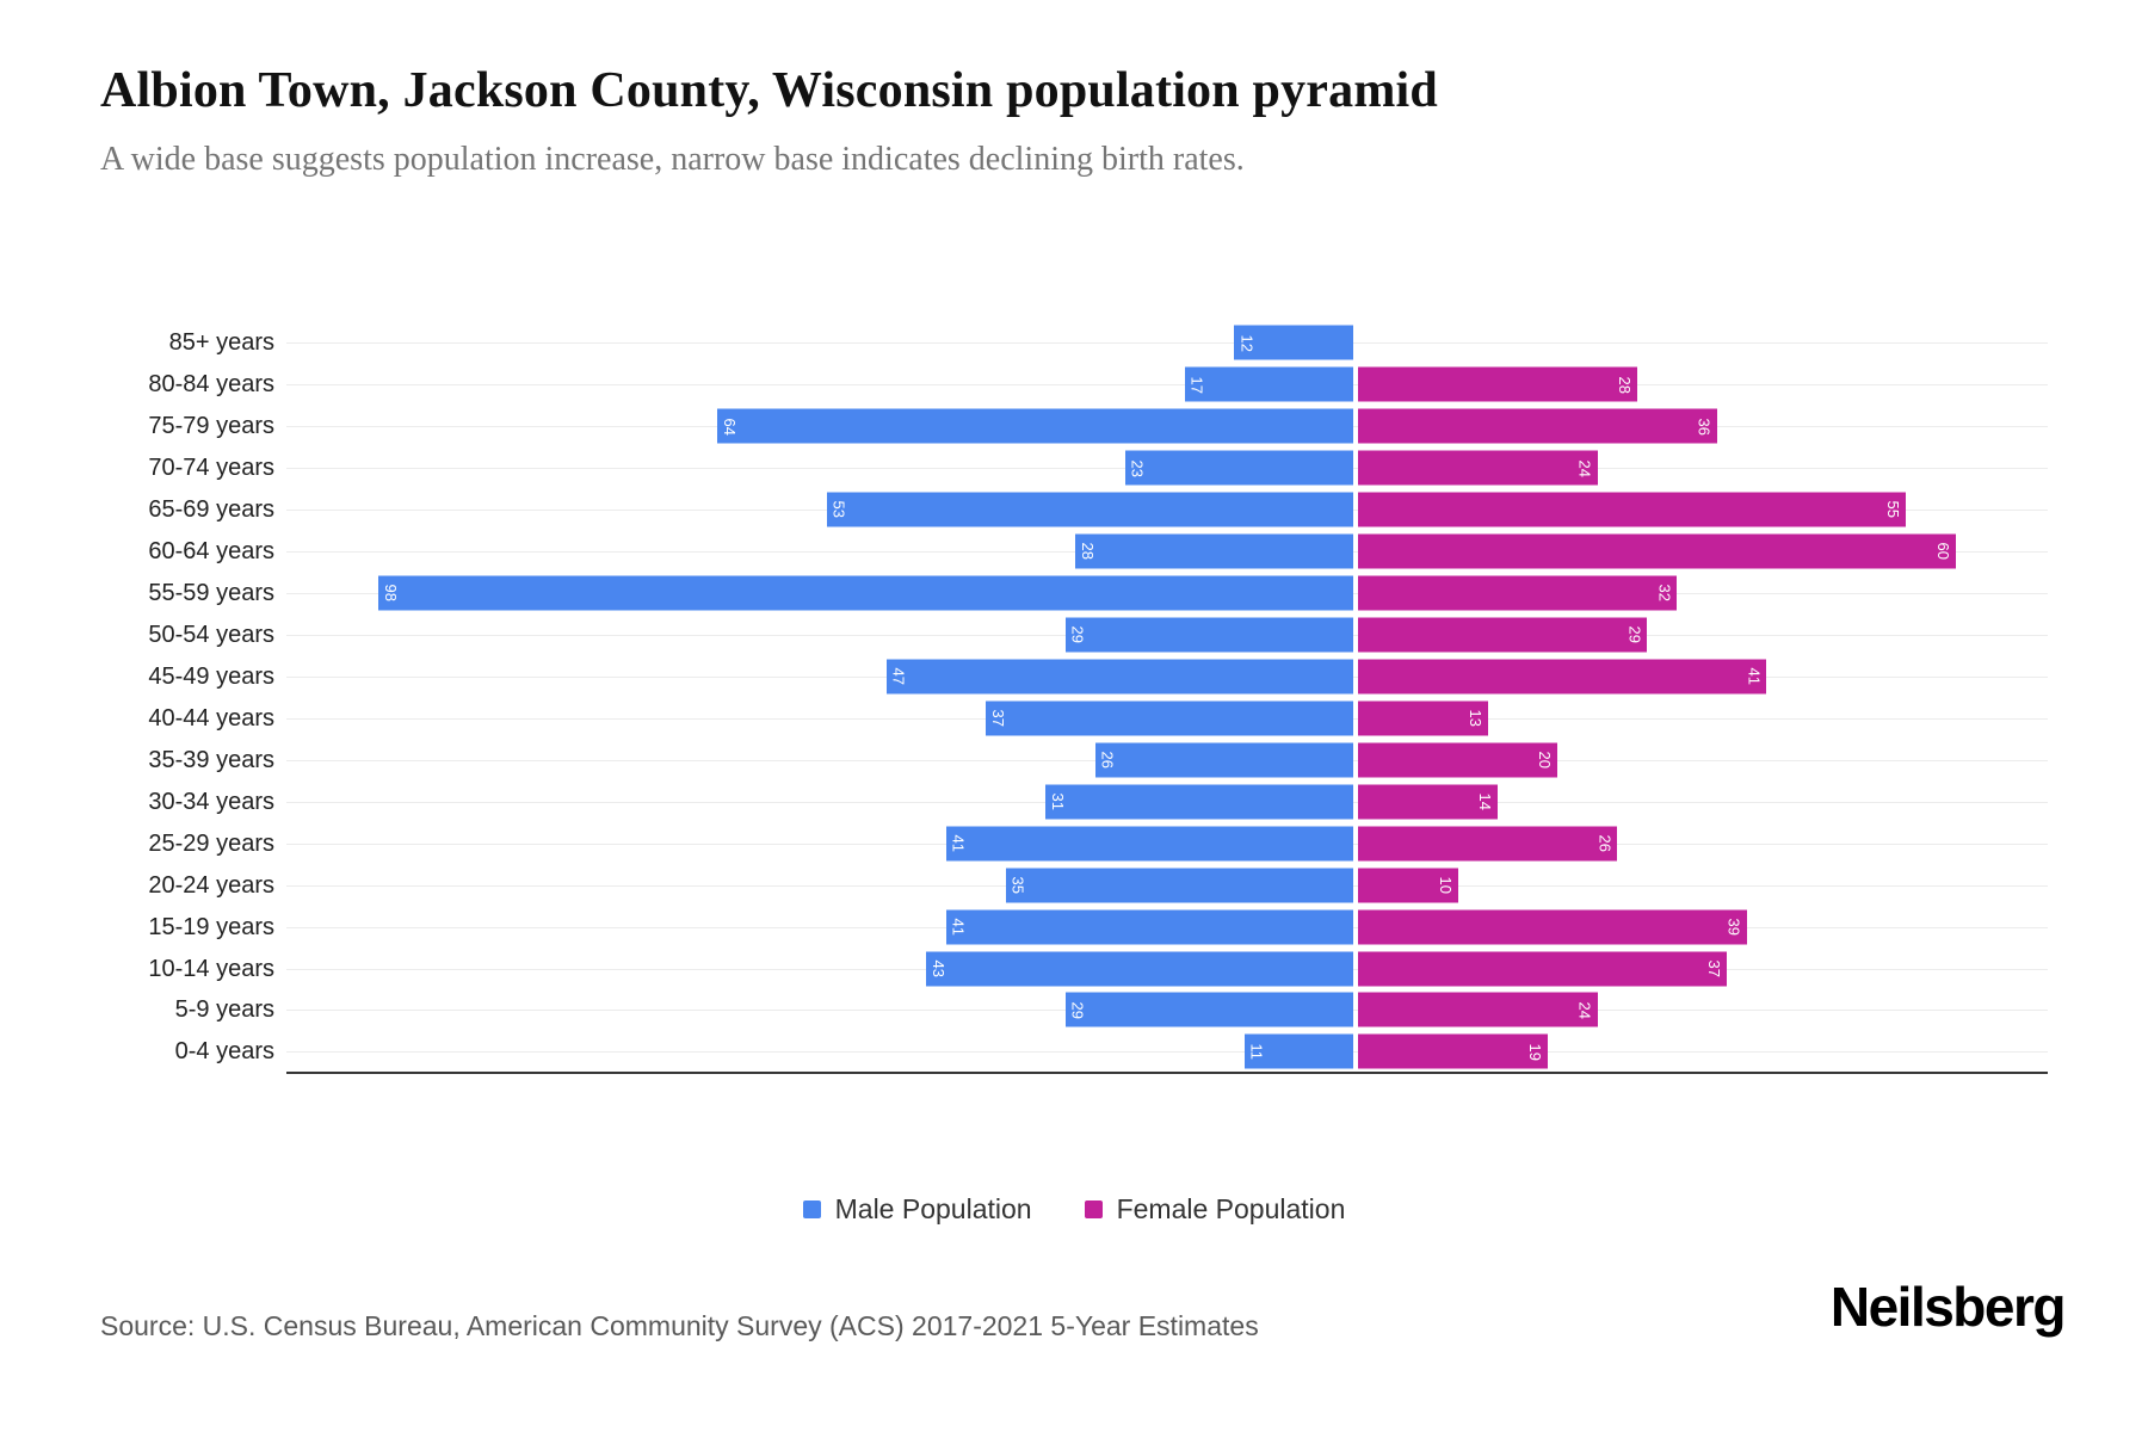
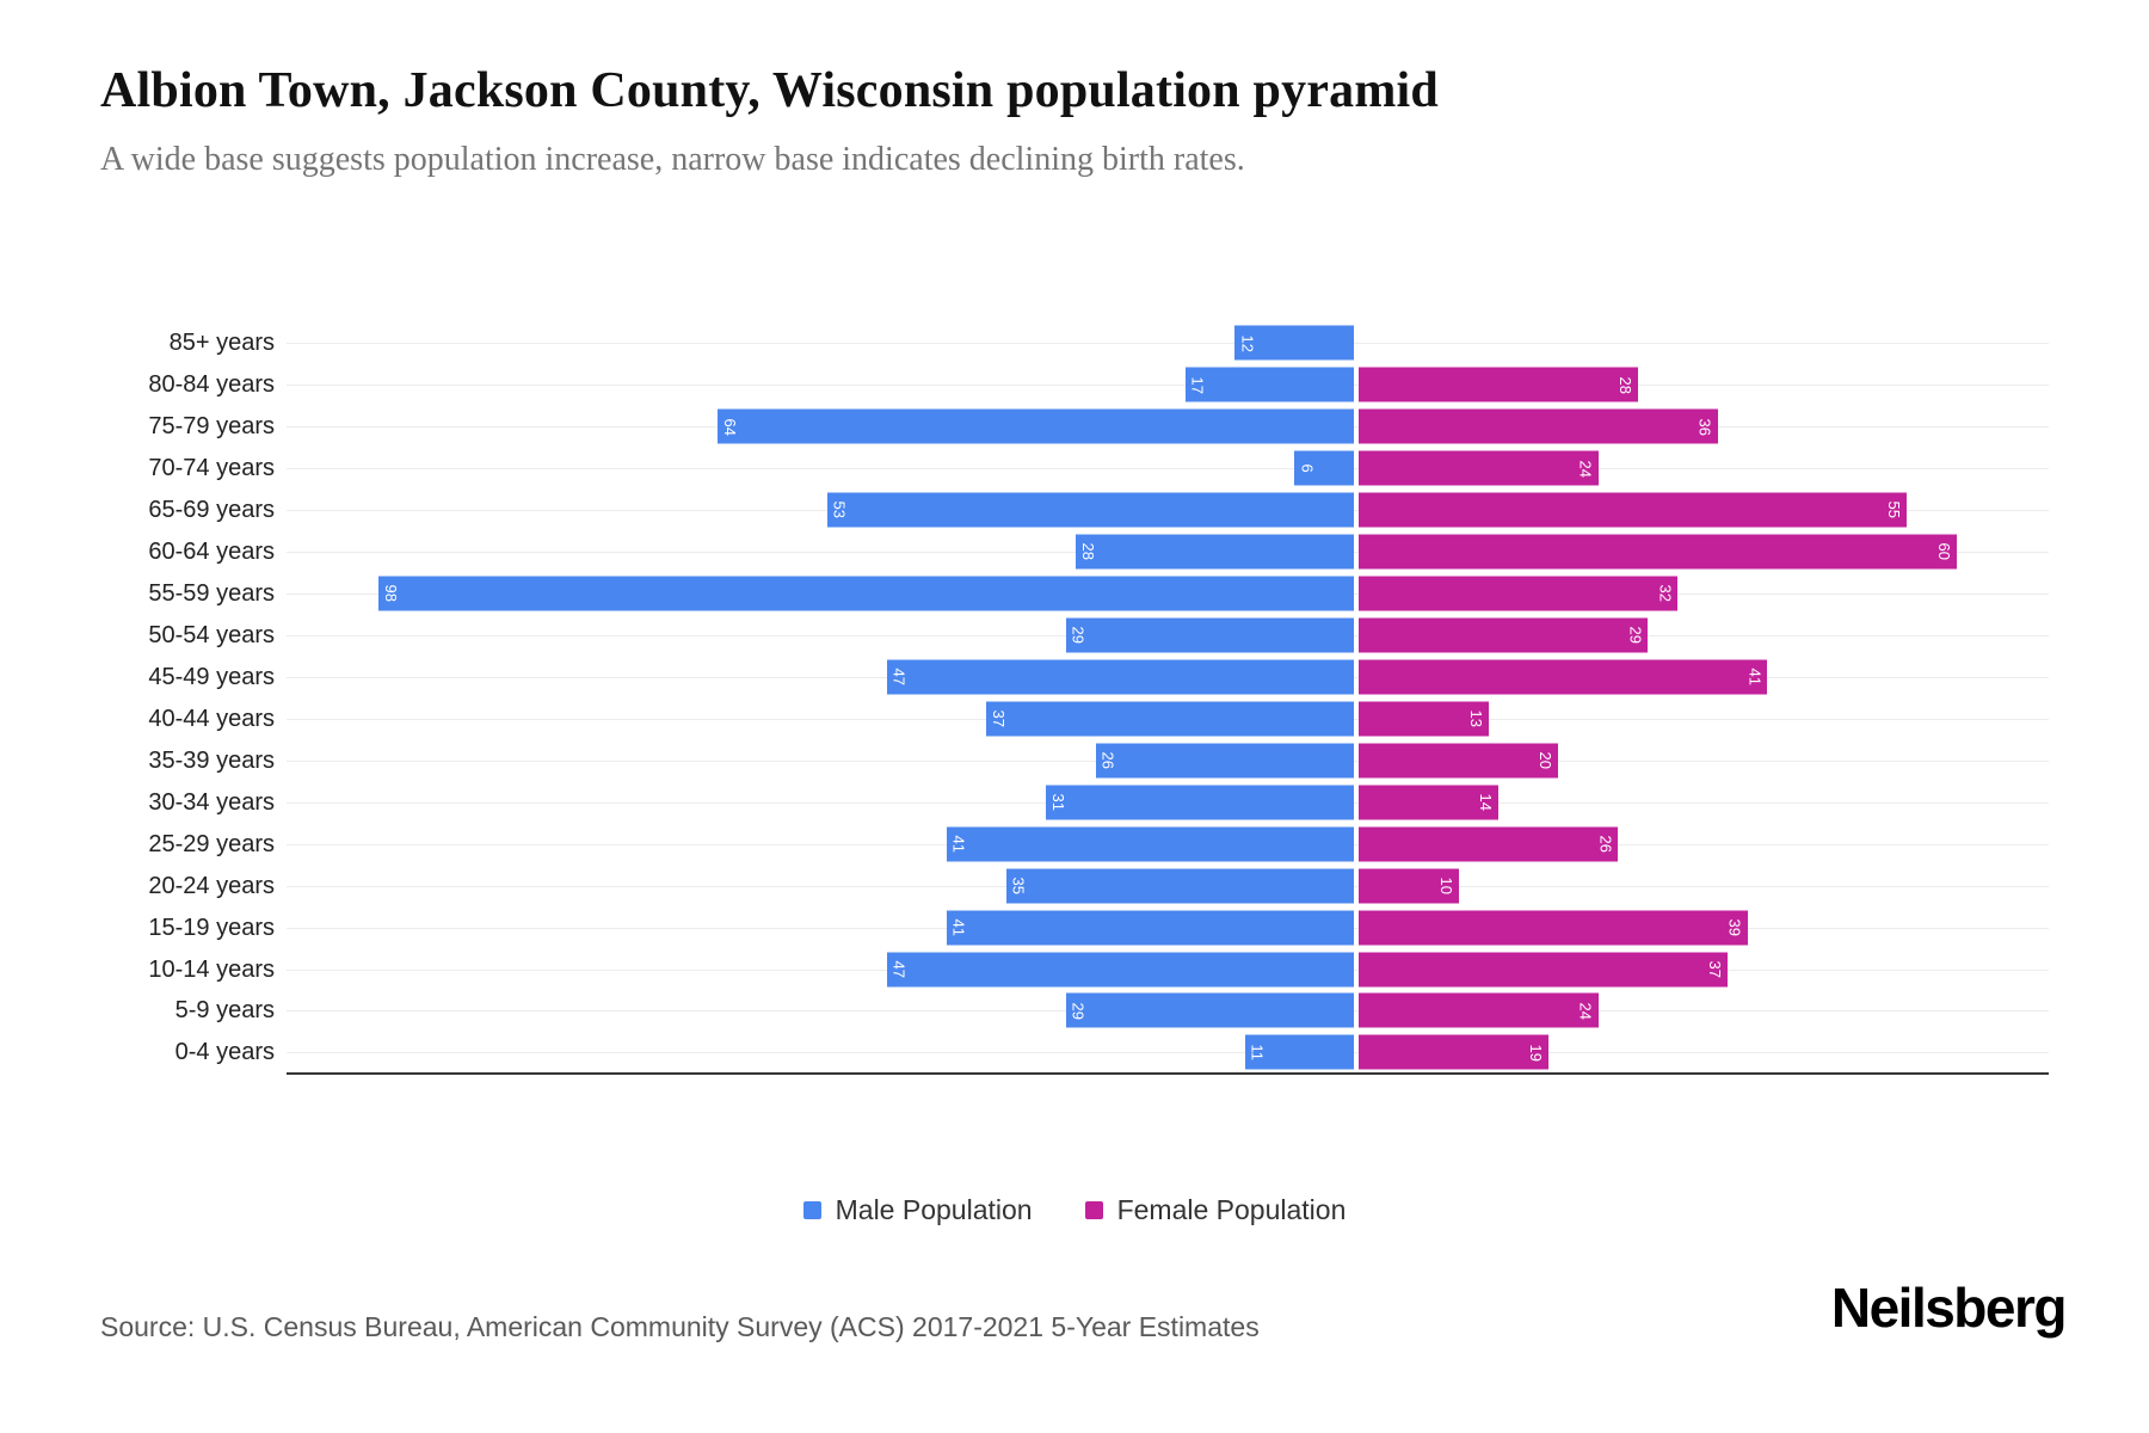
Male Population/70-74 years: 23 -> 6
Male Population/10-14 years: 43 -> 47
